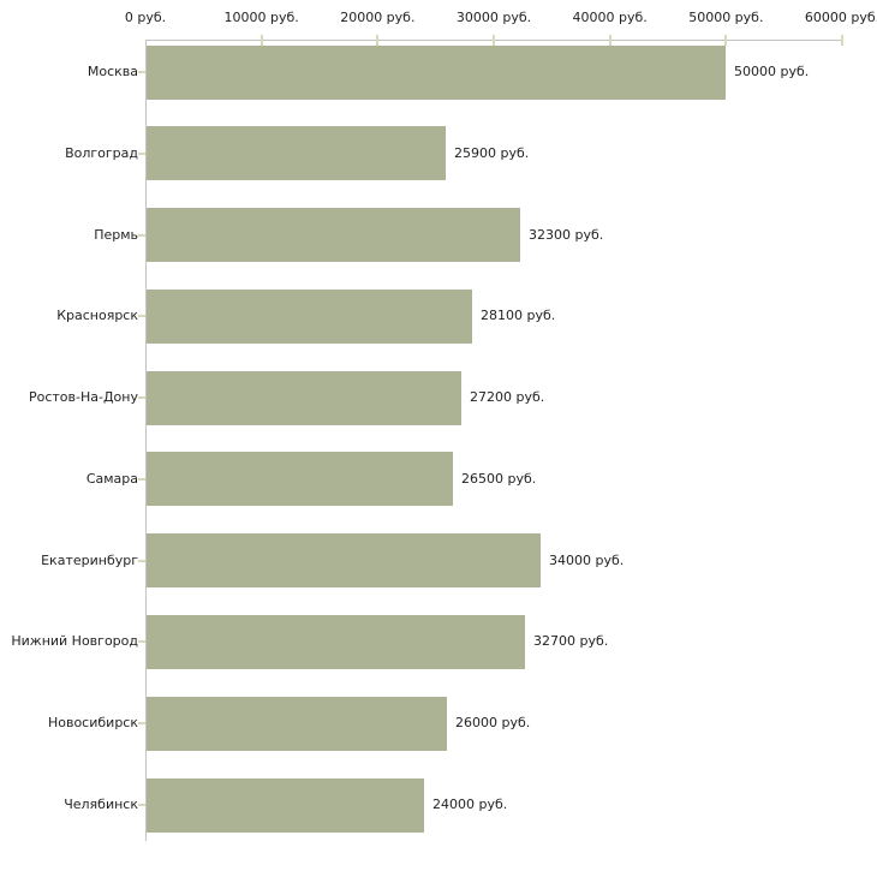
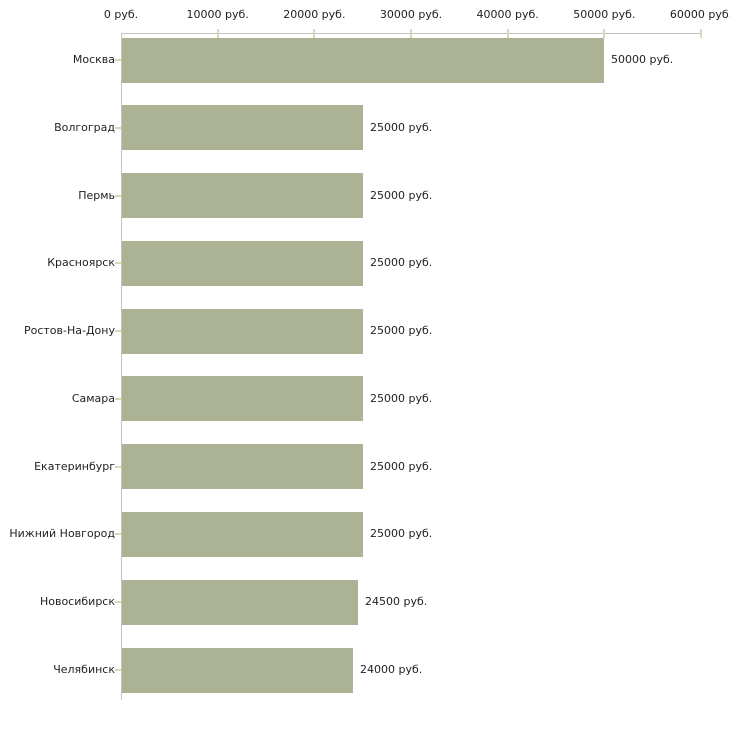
Волгоград: 25900 -> 25000
Пермь: 32300 -> 25000
Красноярск: 28100 -> 25000
Ростов-На-Дону: 27200 -> 25000
Самара: 26500 -> 25000
Екатеринбург: 34000 -> 25000
Нижний Новгород: 32700 -> 25000
Новосибирск: 26000 -> 24500
